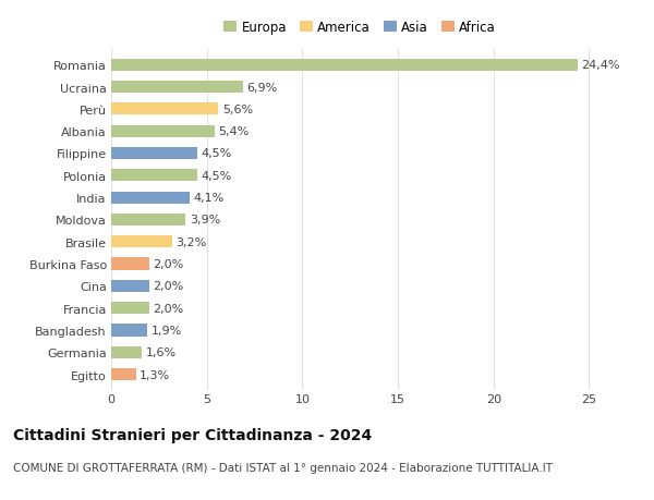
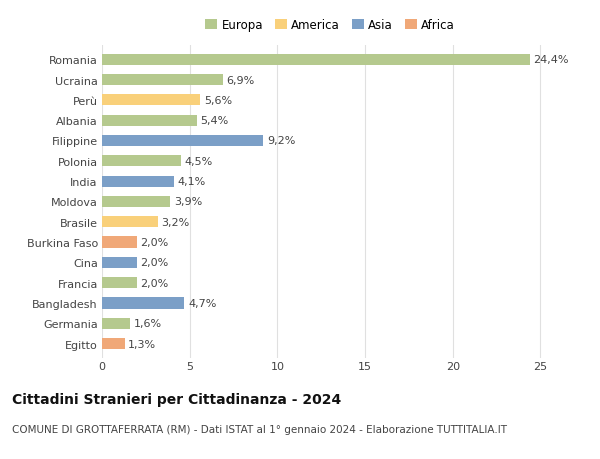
Filippine: 4,5% -> 9,2%
Bangladesh: 1,9% -> 4,7%
